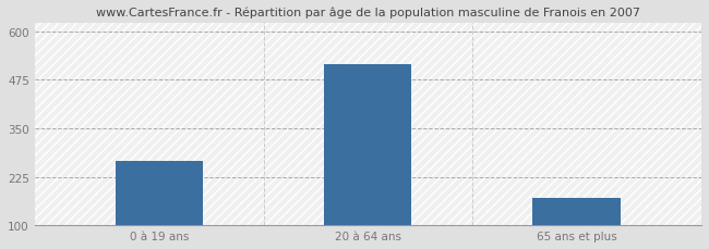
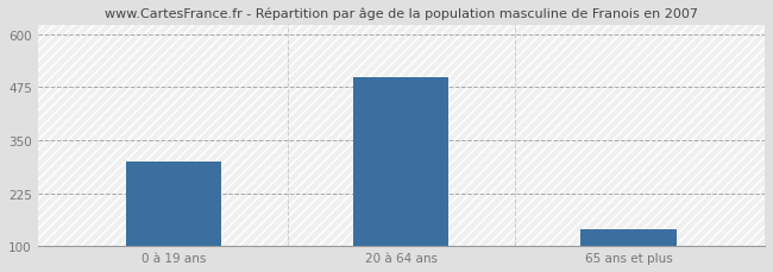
0 à 19 ans: 265 -> 300
20 à 64 ans: 515 -> 497
65 ans et plus: 170 -> 140
